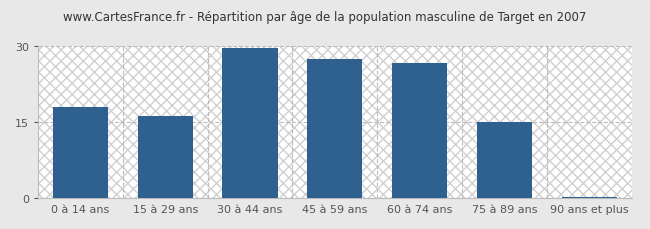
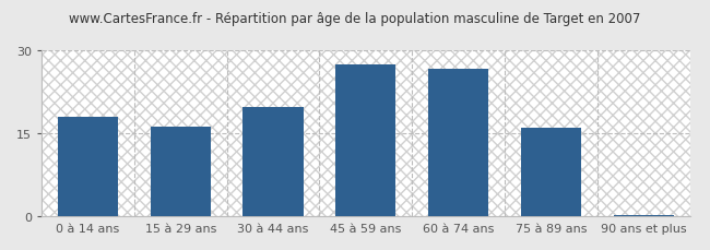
30 à 44 ans: 29.5 -> 19.8
75 à 89 ans: 15.0 -> 16.0
